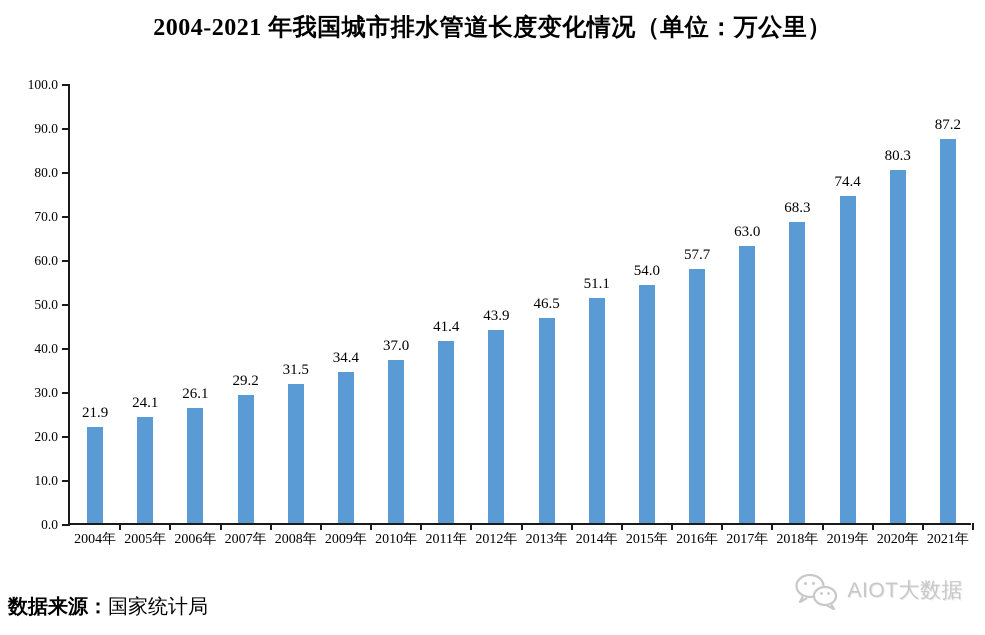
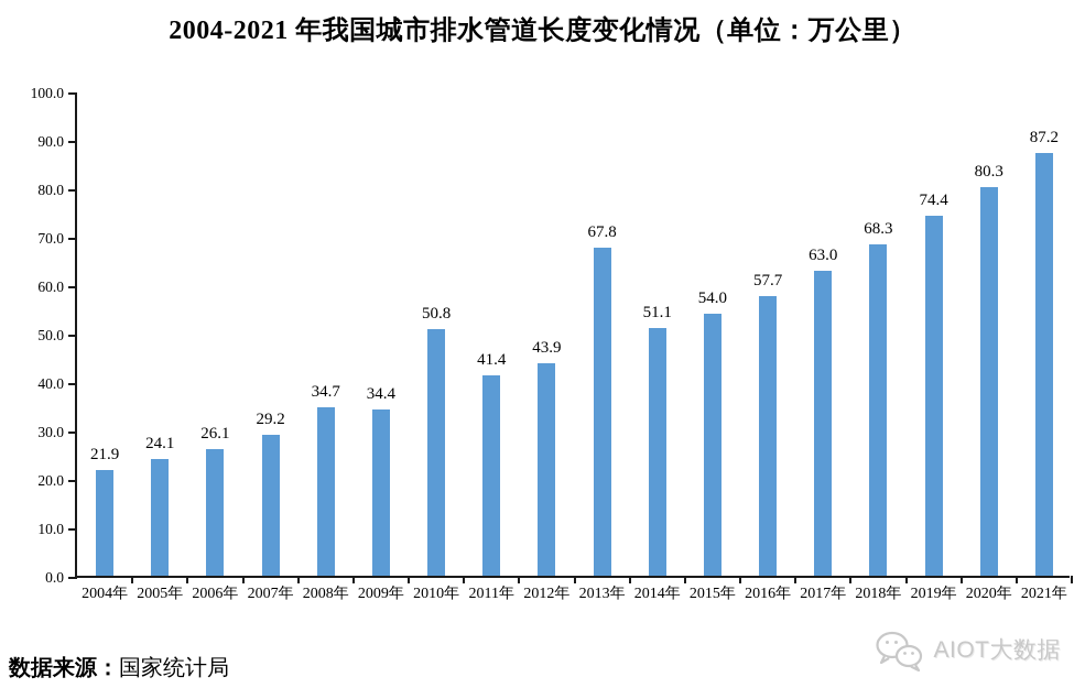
2008年: 31.5 -> 34.7
2010年: 37.0 -> 50.8
2013年: 46.5 -> 67.8
